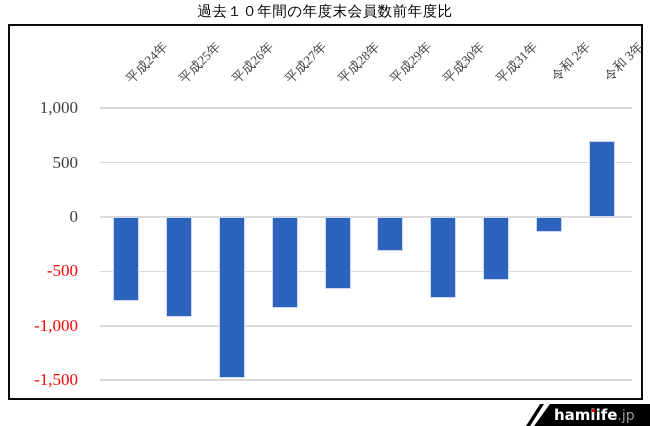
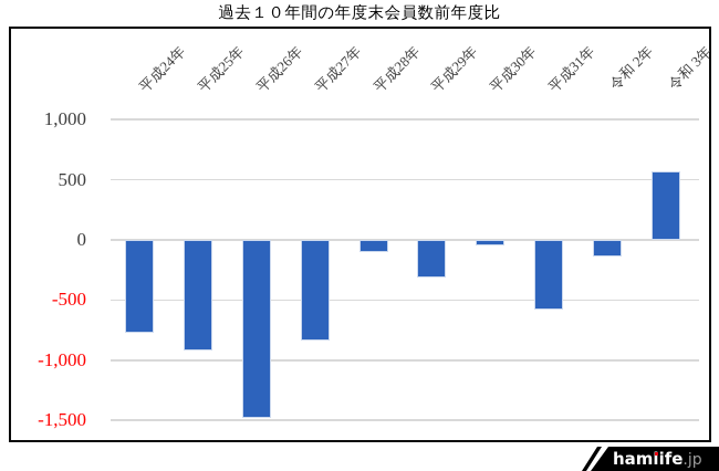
平成28年: -660 -> -100
平成30年: -740 -> -50
令和 3年: 700 -> 570
